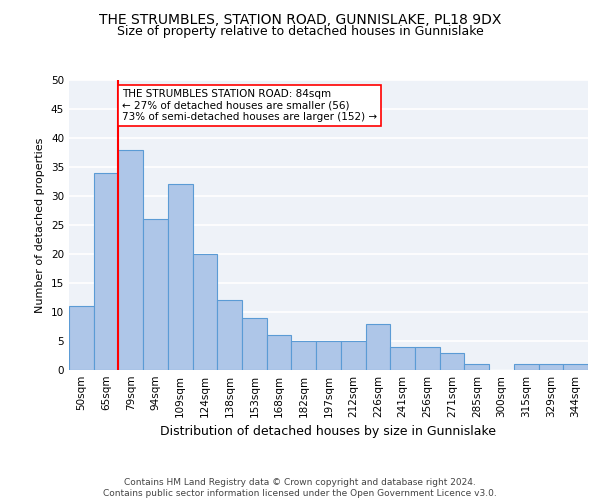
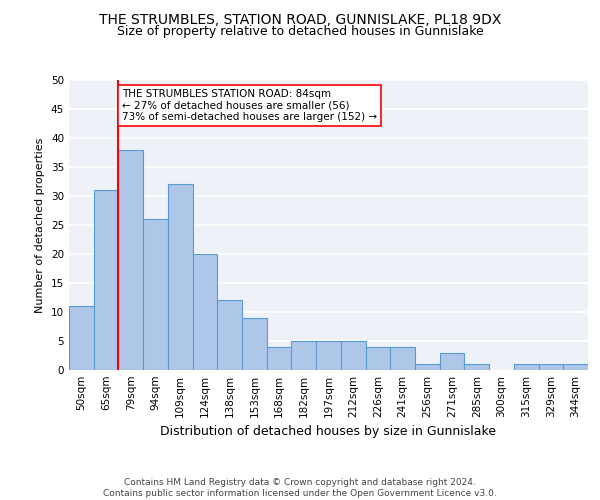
65sqm: 34 -> 31
168sqm: 6 -> 4
226sqm: 8 -> 4
256sqm: 4 -> 1
